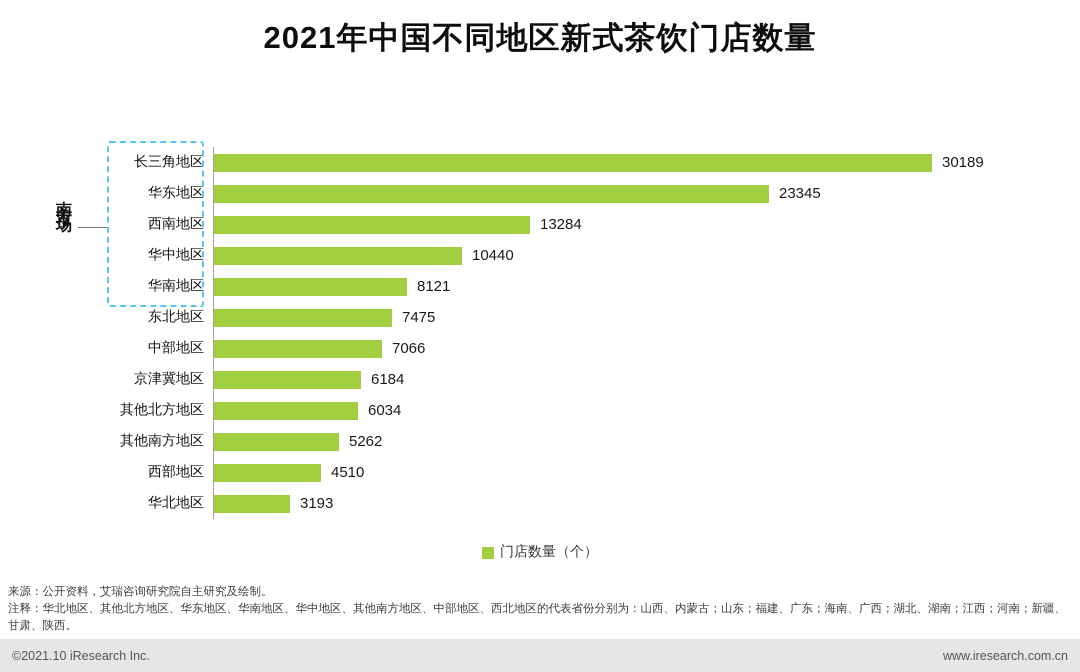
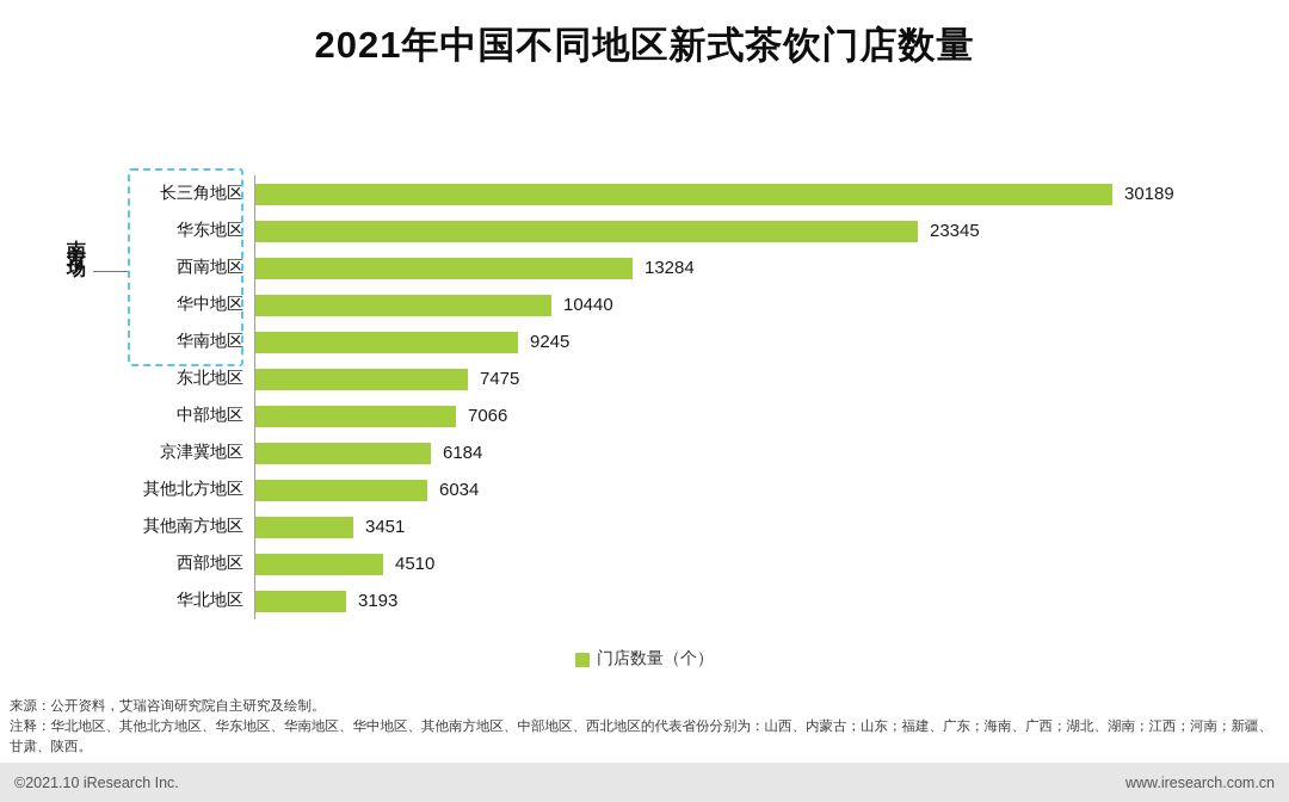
华南地区: 8121 -> 9245
其他南方地区: 5262 -> 3451
